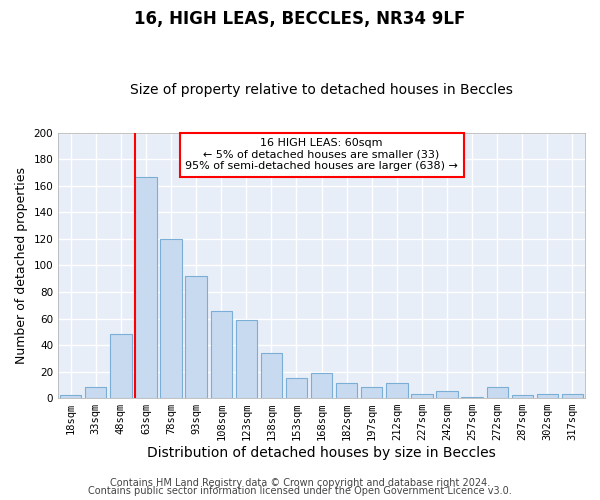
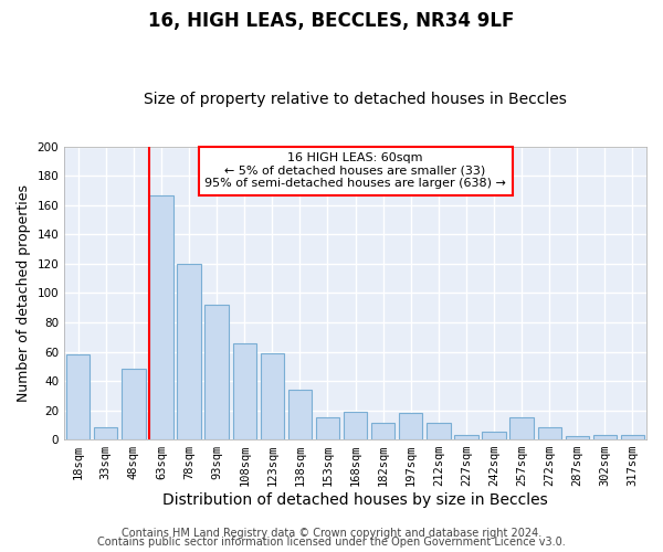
18sqm: 2 -> 58
197sqm: 8 -> 18
257sqm: 1 -> 15
